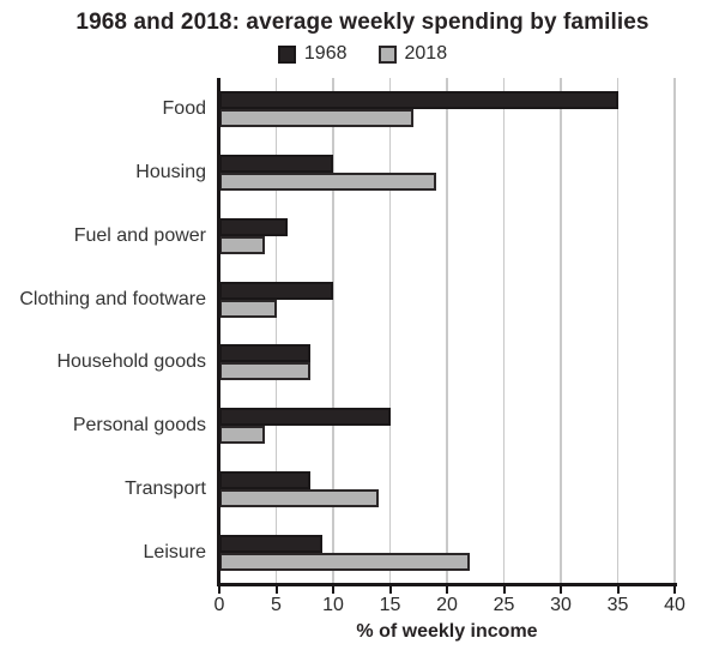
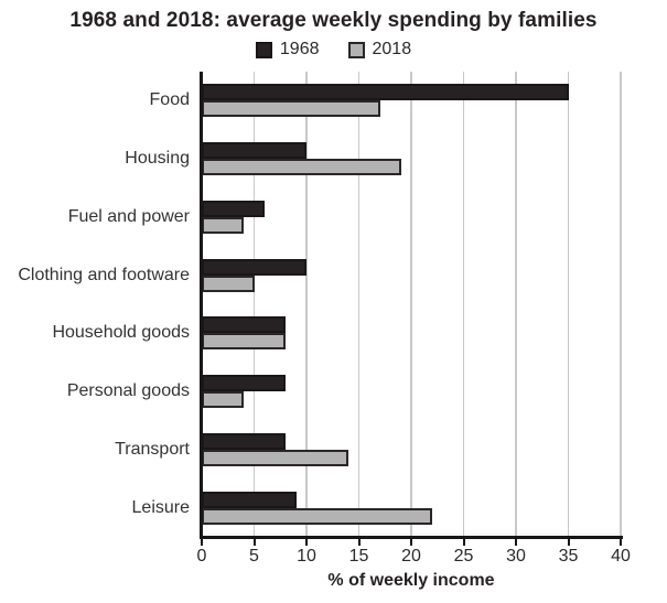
1968/Personal goods: 15 -> 8
